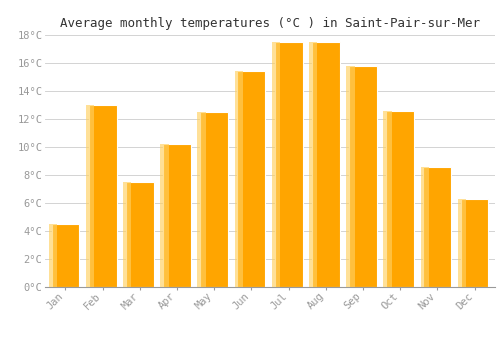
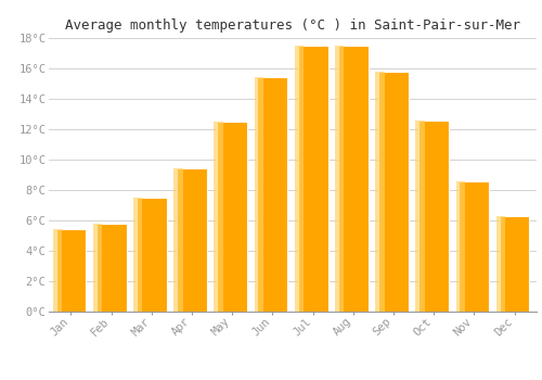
Jan: 4.5°C -> 5.4°C
Feb: 13.0°C -> 5.8°C
Apr: 10.2°C -> 9.4°C
